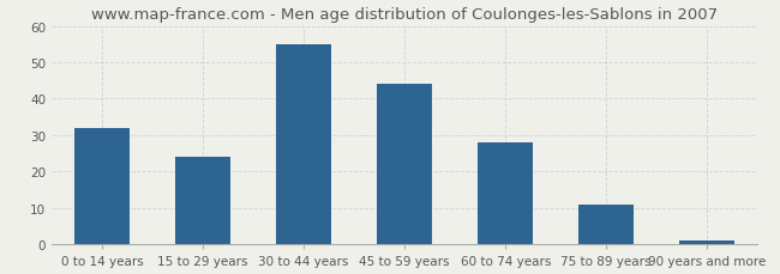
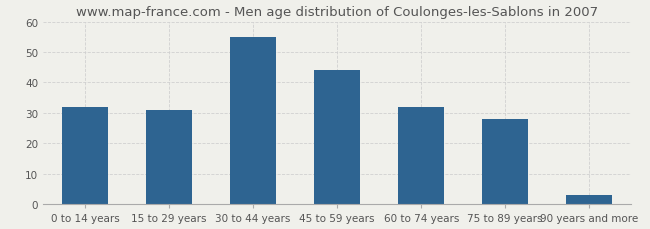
15 to 29 years: 24 -> 31
60 to 74 years: 28 -> 32
75 to 89 years: 11 -> 28
90 years and more: 1 -> 3
